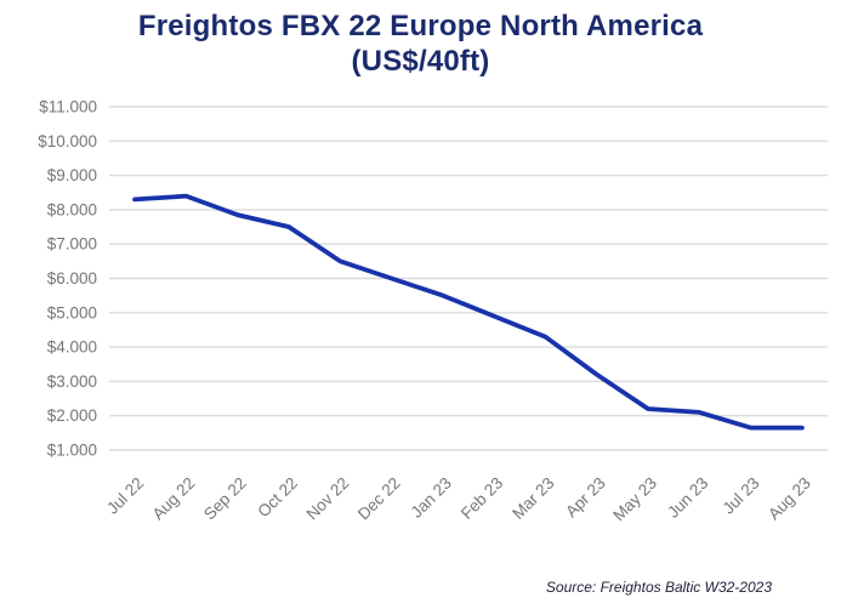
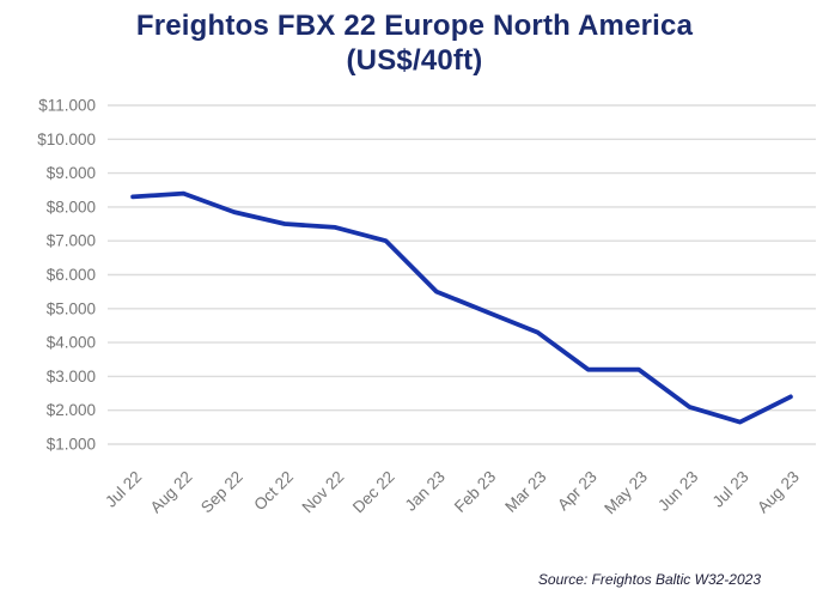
Nov 22: $6500 -> $7400
Dec 22: $6000 -> $7000
May 23: $2200 -> $3200
Aug 23: $1600 -> $2400
